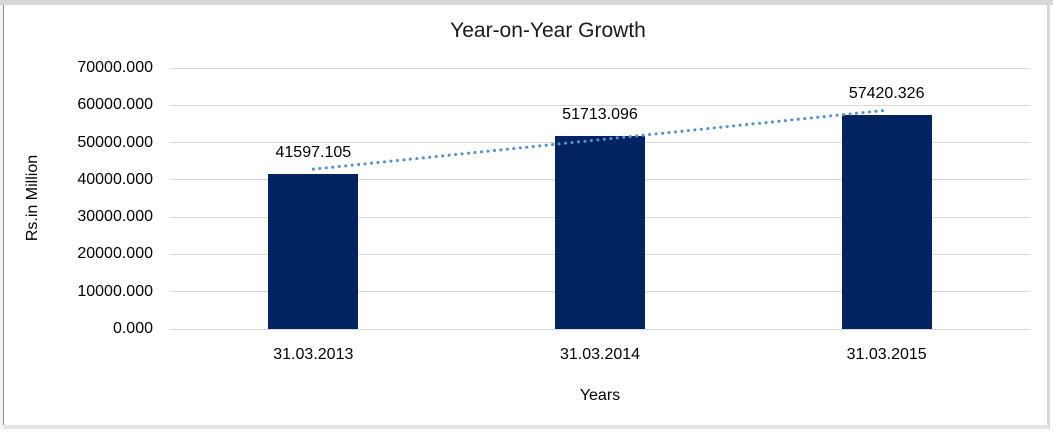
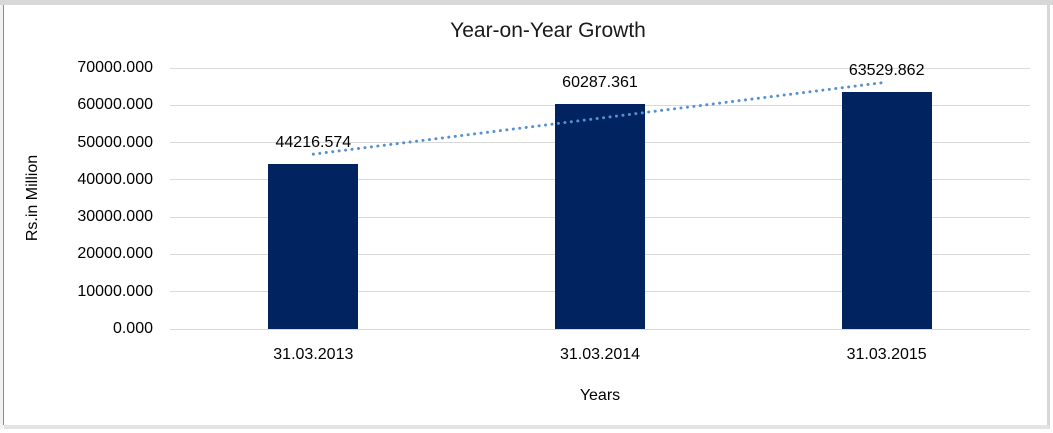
31.03.2013: 41597.105 -> 44216.574
31.03.2014: 51713.096 -> 60287.361
31.03.2015: 57420.326 -> 63529.862
